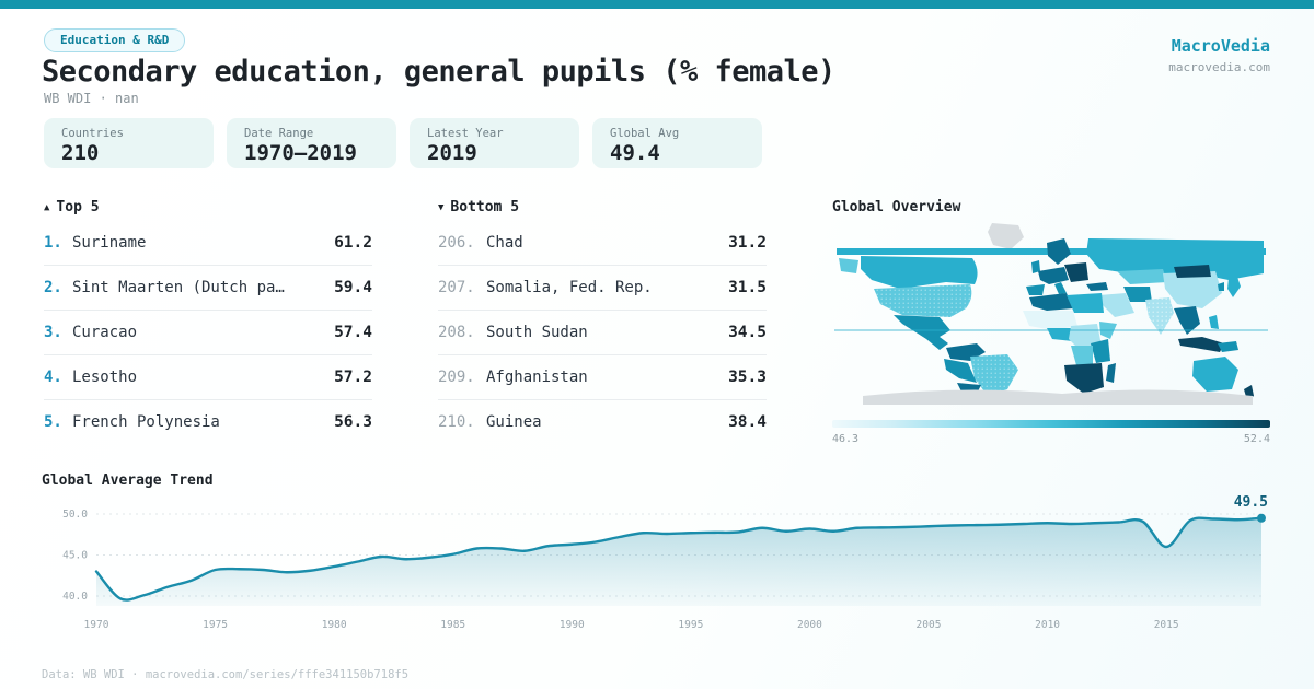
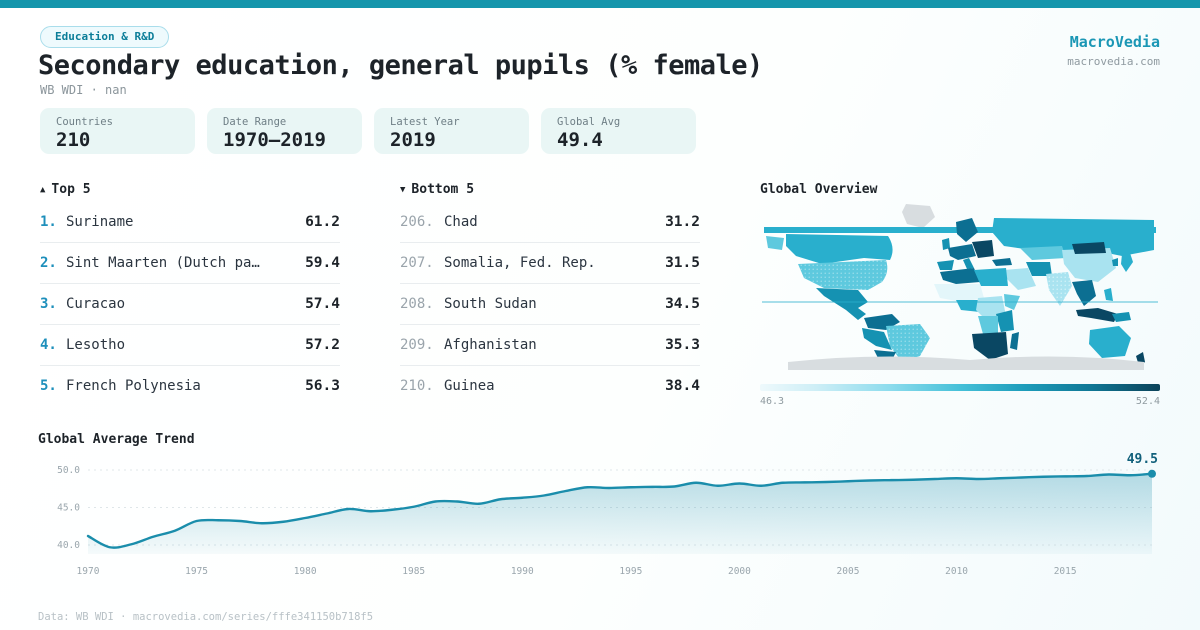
1970: 43 -> 41
2015: 46 -> 49
